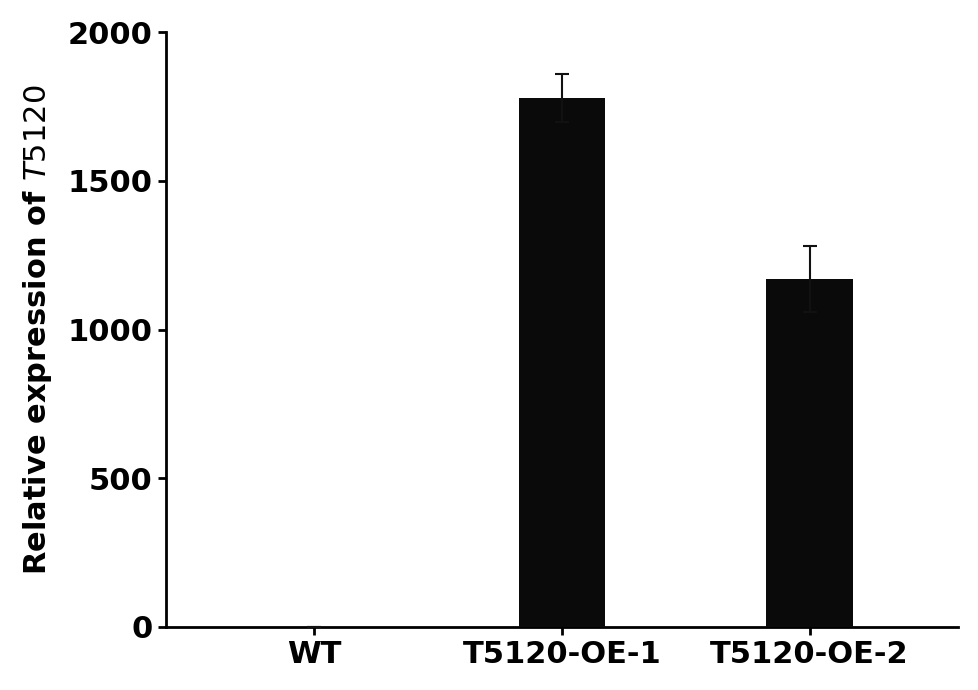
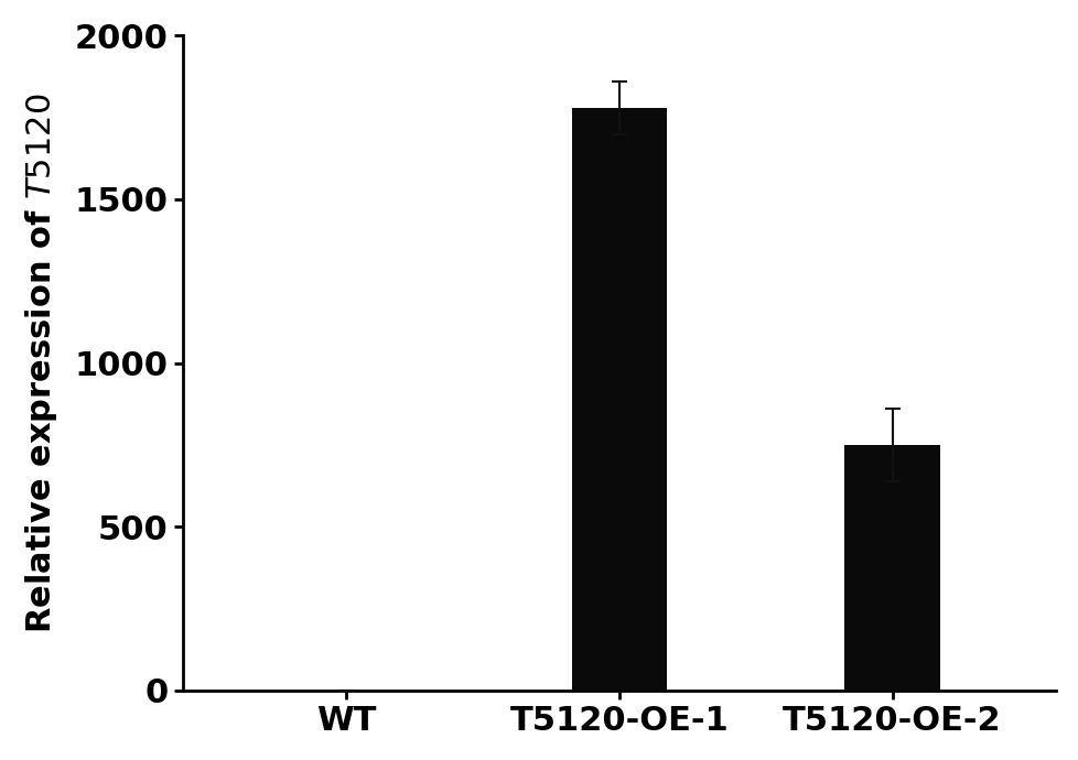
T5120-OE-2: 1170 -> 750
